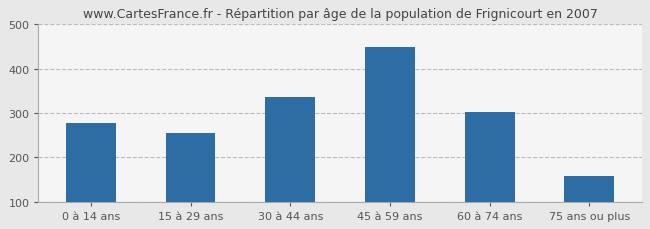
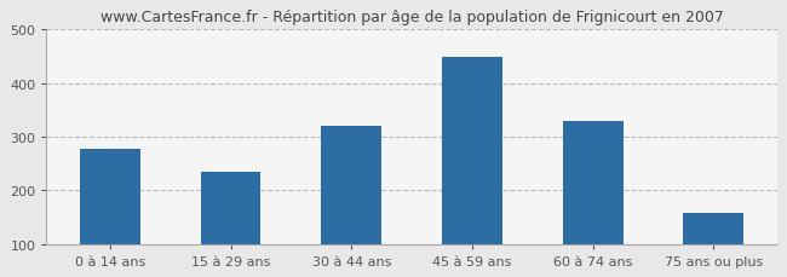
15 à 29 ans: 255 -> 235
30 à 44 ans: 335 -> 320
60 à 74 ans: 303 -> 330
